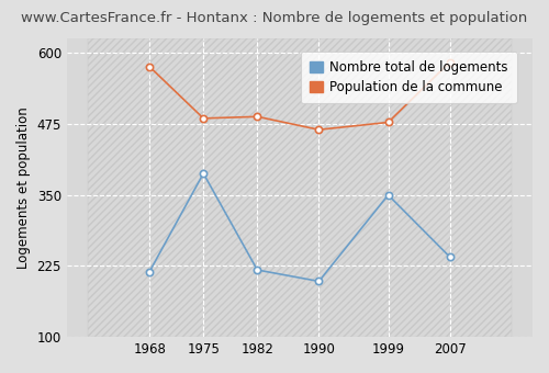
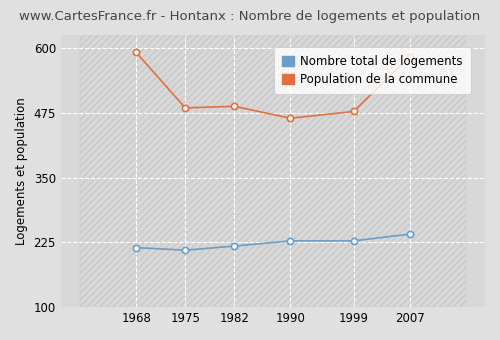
Population de la commune/1968: 576 -> 592
Nombre total de logements/1975: 388 -> 210
Nombre total de logements/1990: 198 -> 228
Nombre total de logements/1999: 350 -> 228
